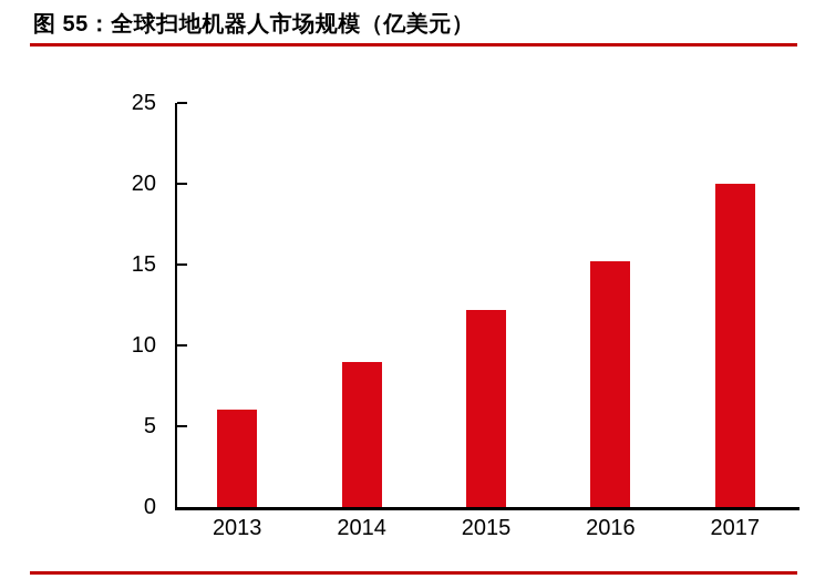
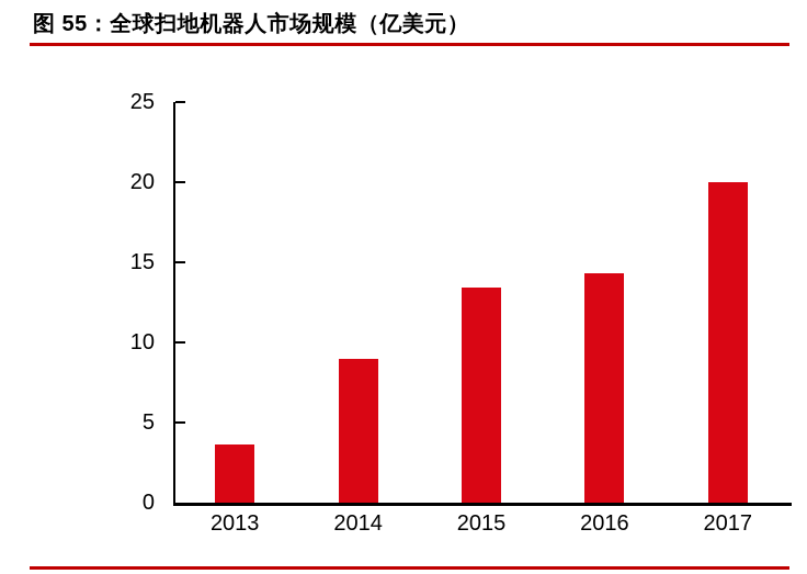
2013: 6.0 -> 3.6
2015: 12.2 -> 13.4
2016: 15.2 -> 14.3
